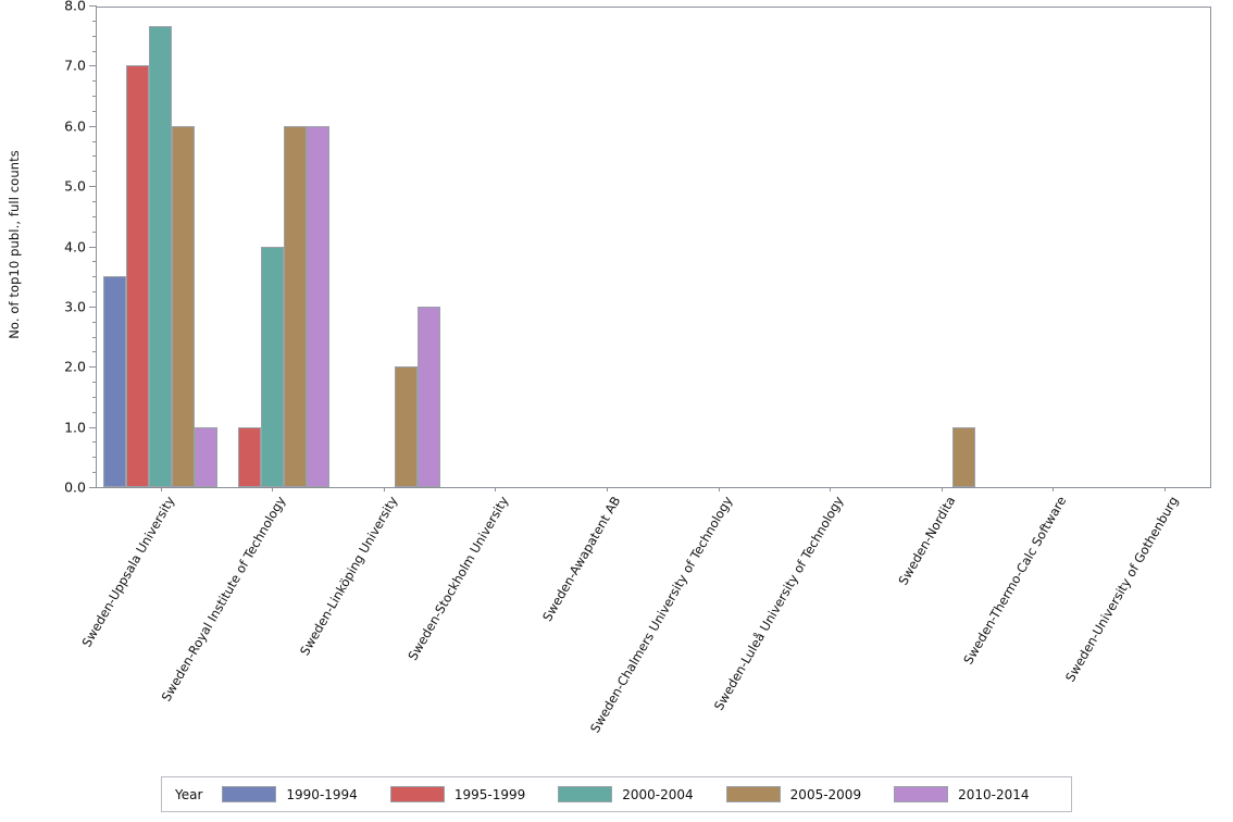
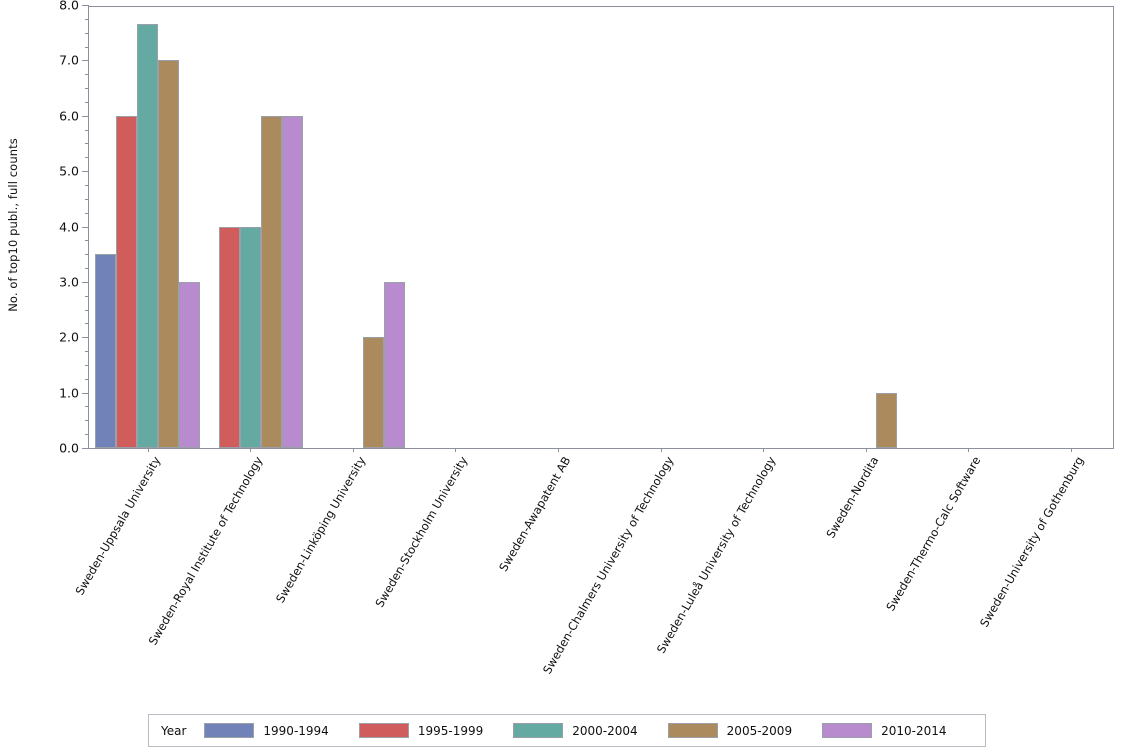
1995-1999/Sweden-Uppsala University: 7 -> 6
2005-2009/Sweden-Uppsala University: 6 -> 7
2010-2014/Sweden-Uppsala University: 1 -> 3
1995-1999/Sweden-Royal Institute of Technology: 1 -> 4
